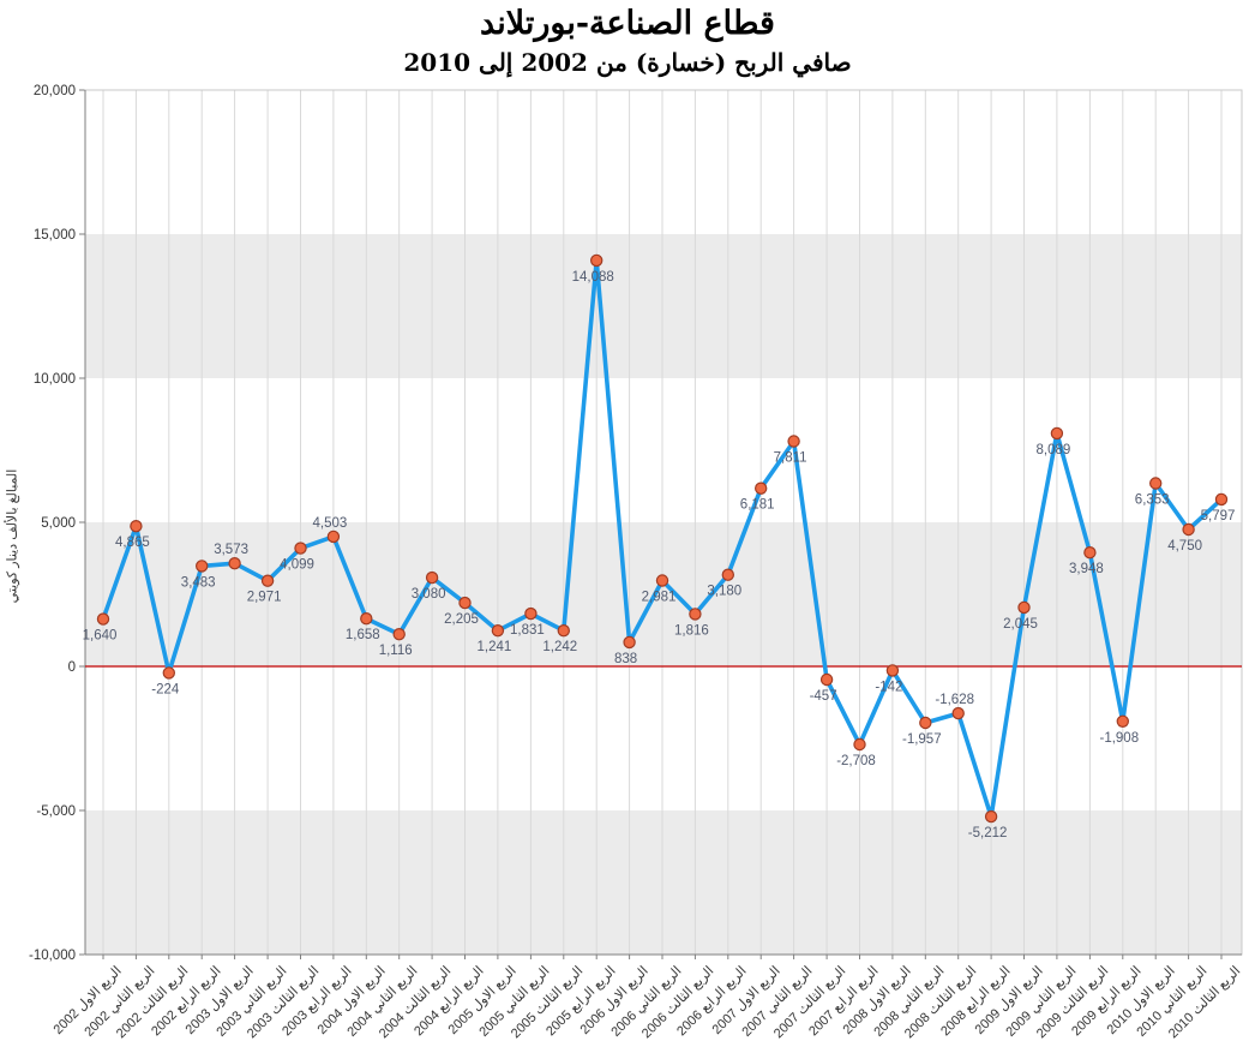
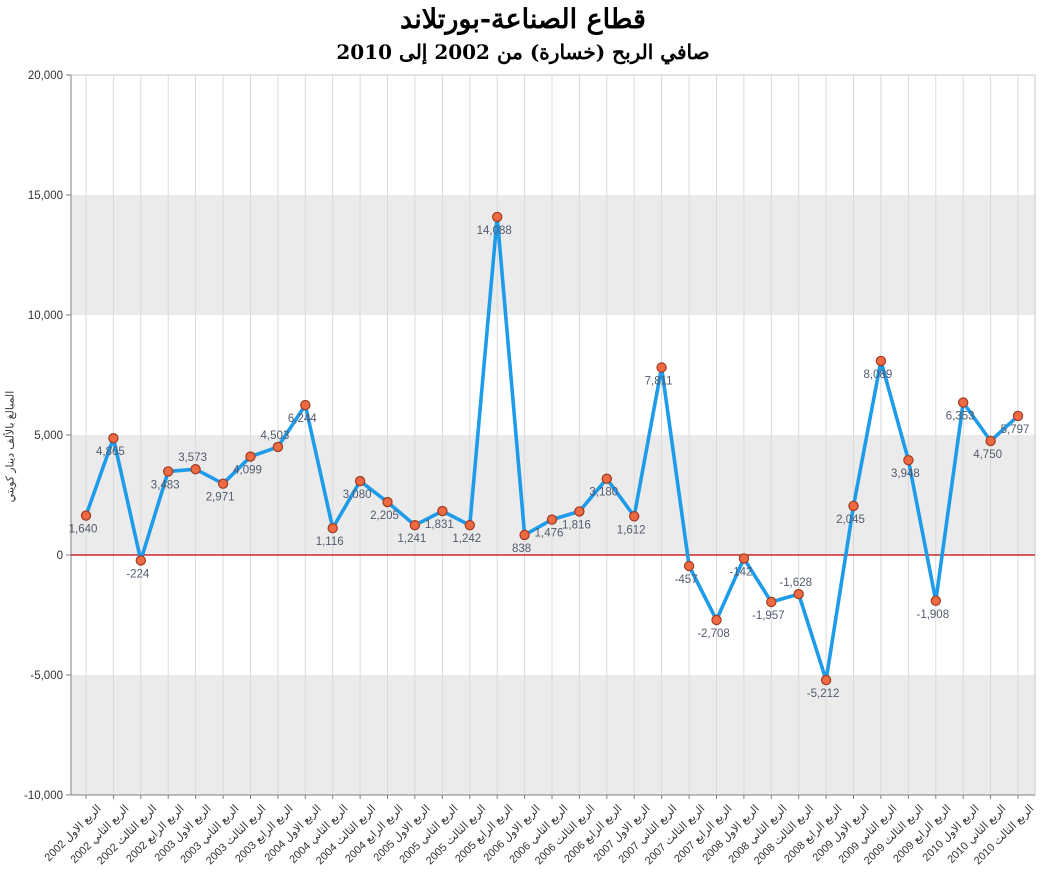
الربع الاول 2004: 1,658 -> 6,244
الربع الثاني 2006: 2,981 -> 1,476
الربع الاول 2007: 6,181 -> 1,612
